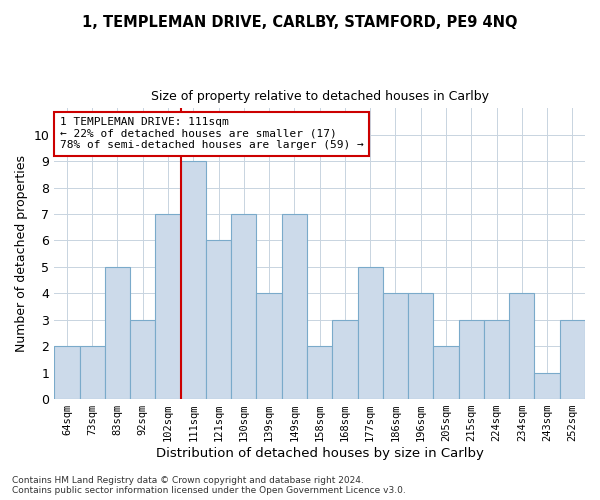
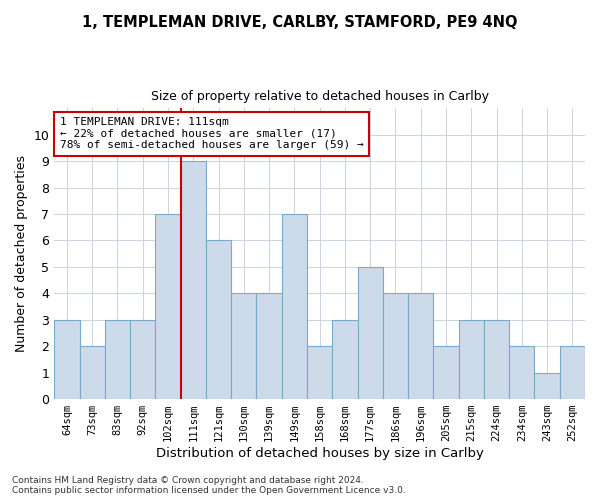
64sqm: 2 -> 3
83sqm: 5 -> 3
130sqm: 7 -> 4
234sqm: 4 -> 2
252sqm: 3 -> 2
